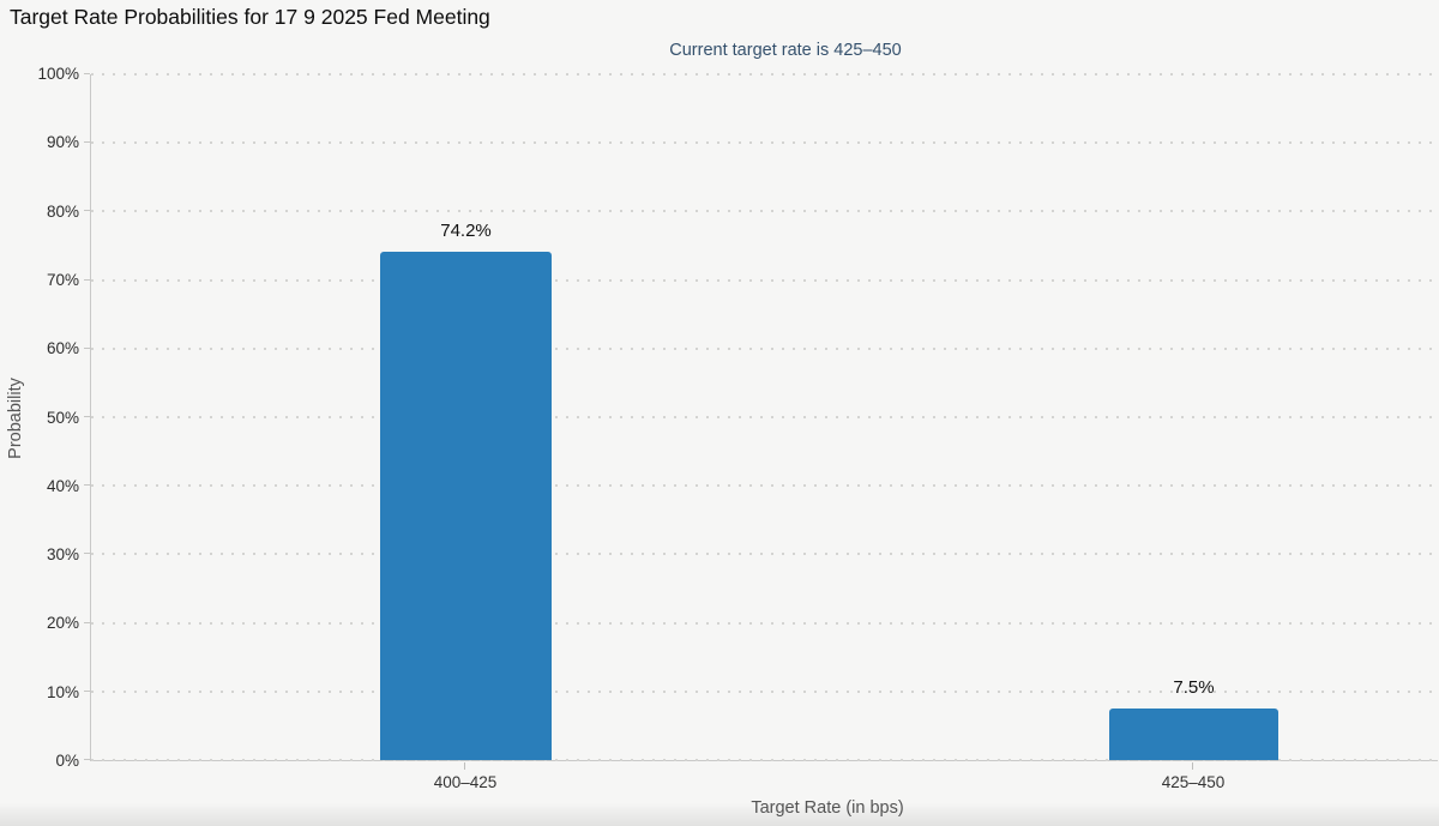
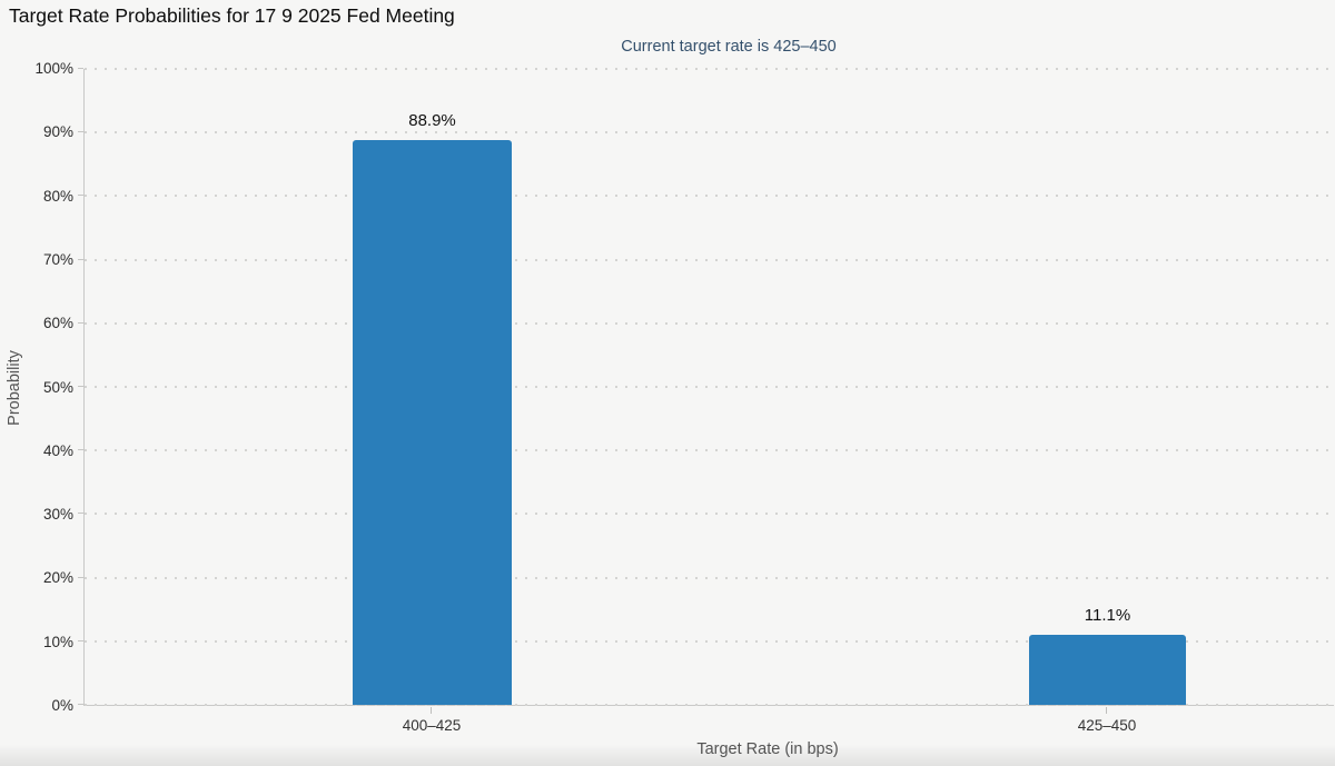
400–425: 74.2% -> 88.9%
425–450: 7.5% -> 11.1%
